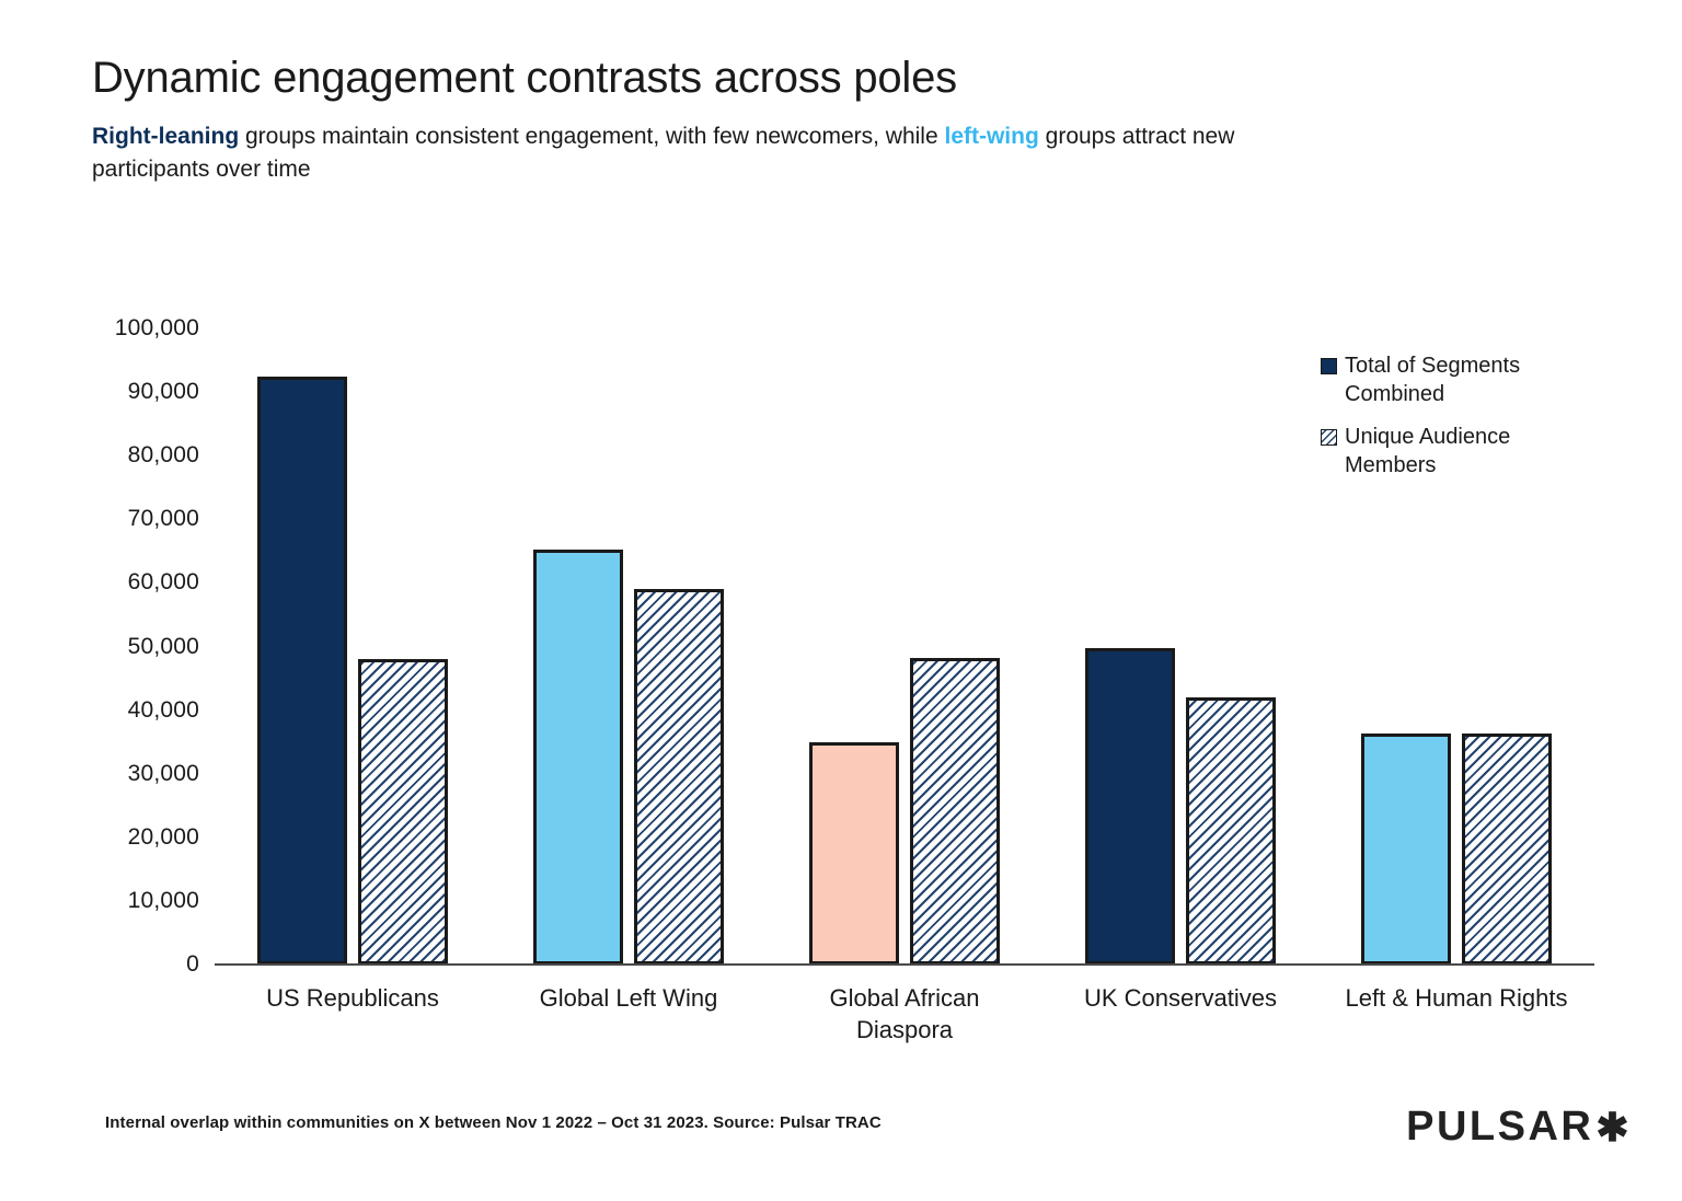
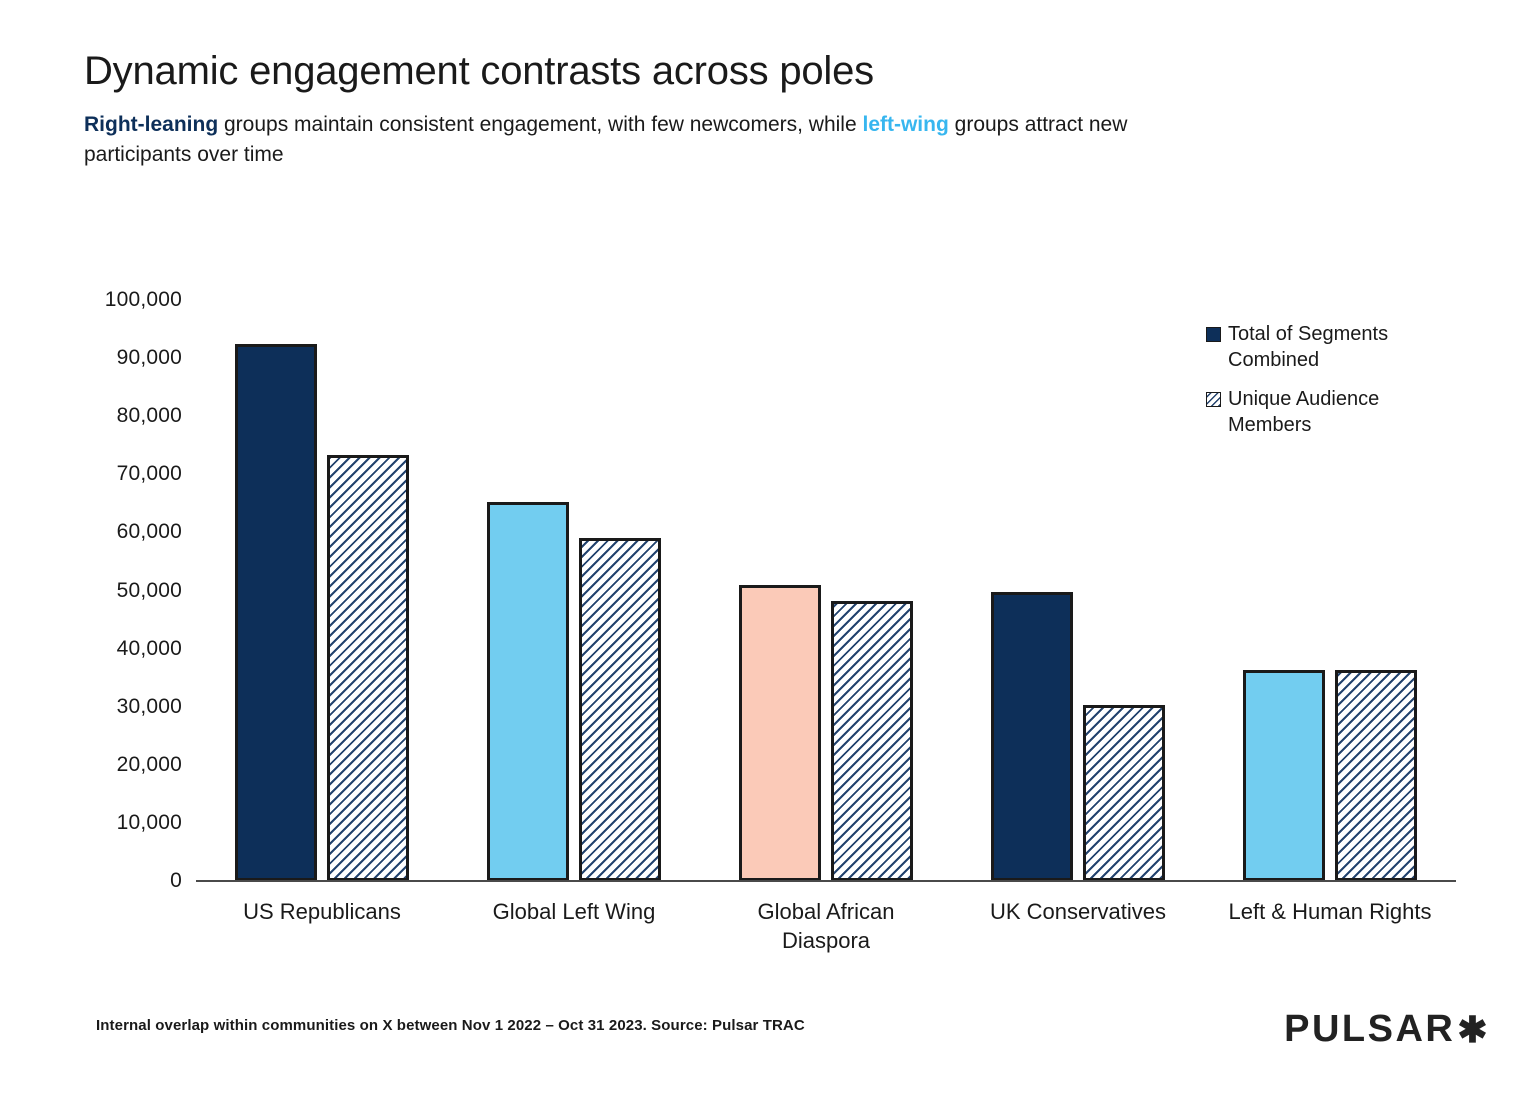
Unique Audience Members/US Republicans: 48000 -> 73000
Total of Segments Combined/Global African Diaspora: 35000 -> 51000
Unique Audience Members/UK Conservatives: 42000 -> 30000
